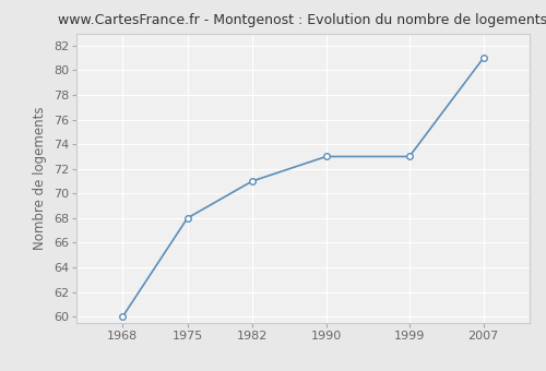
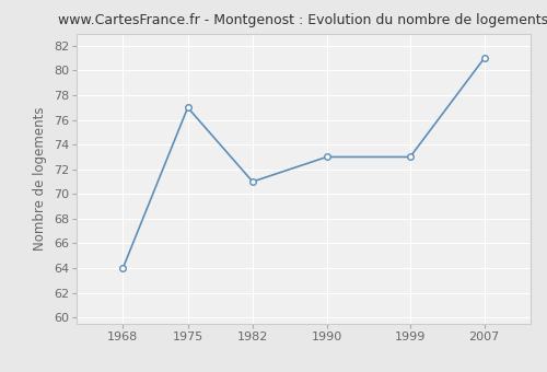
1968: 60 -> 64
1975: 68 -> 77
